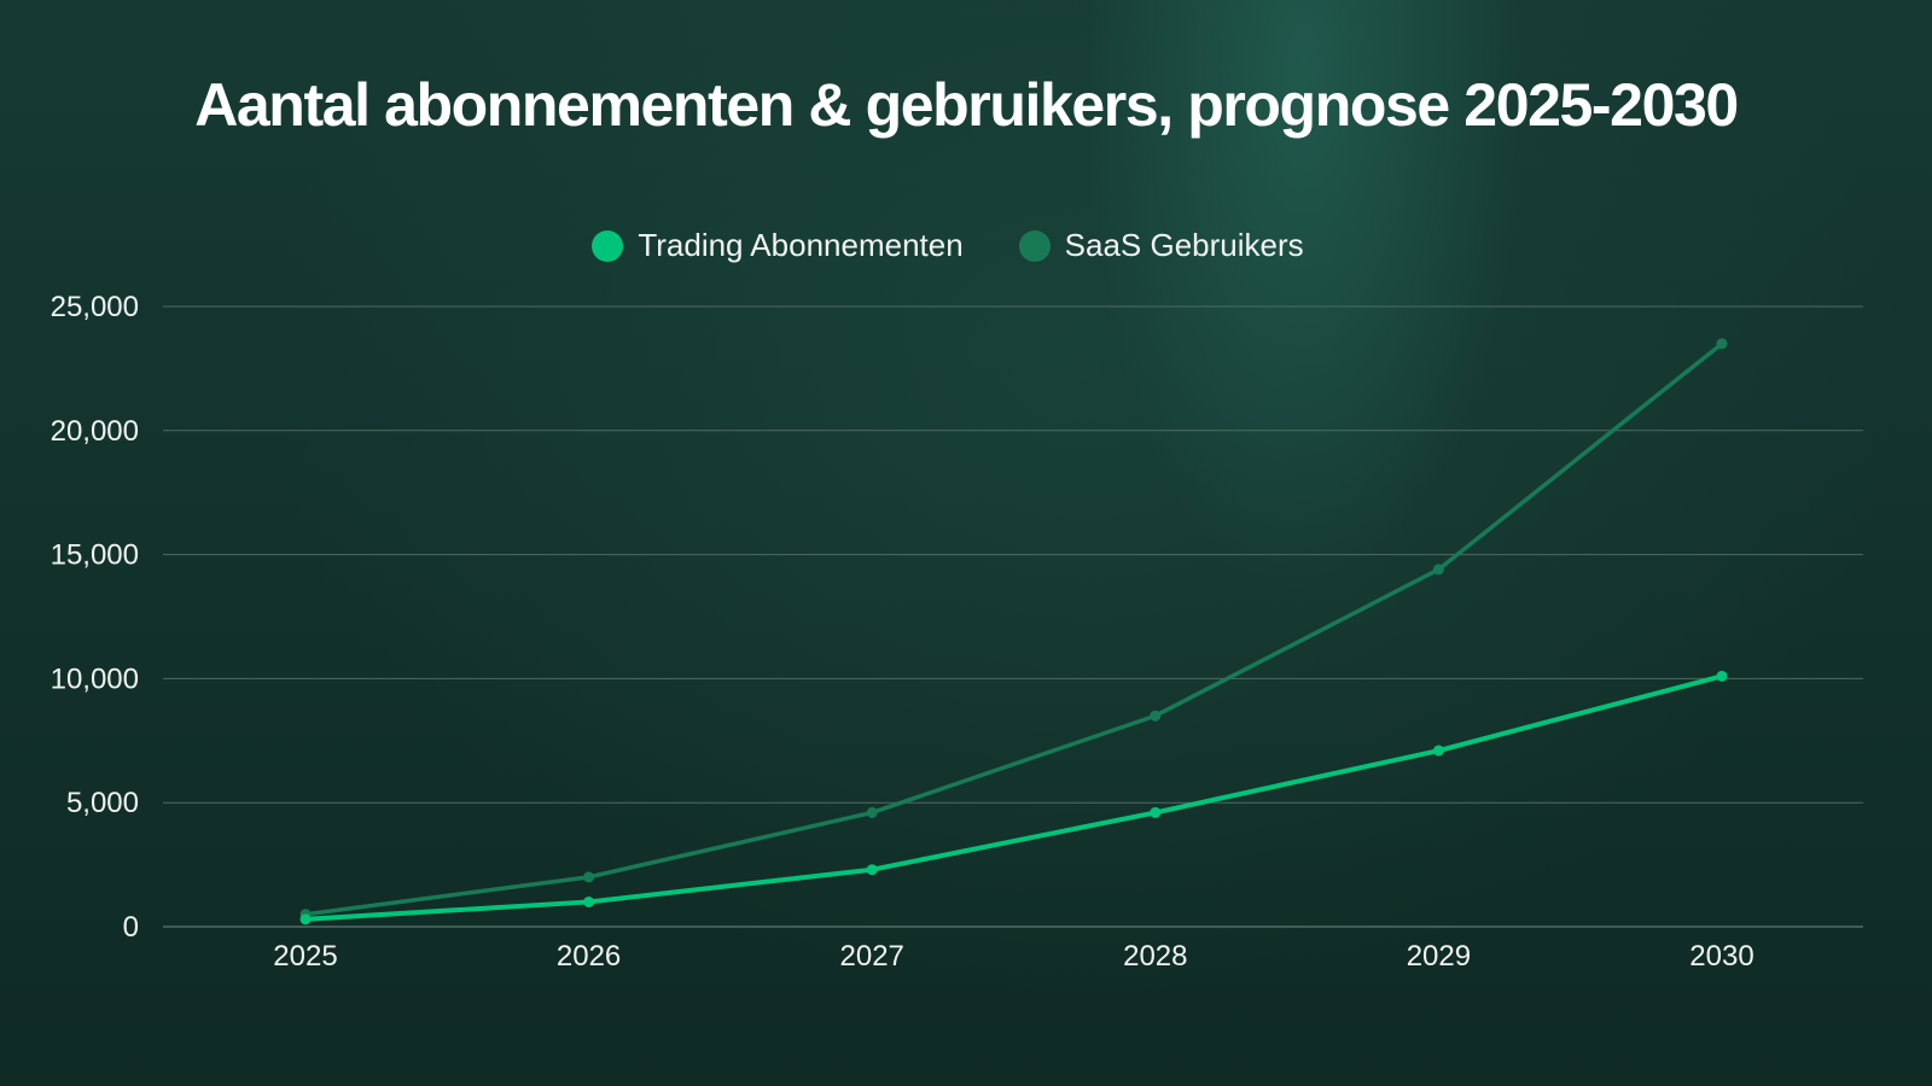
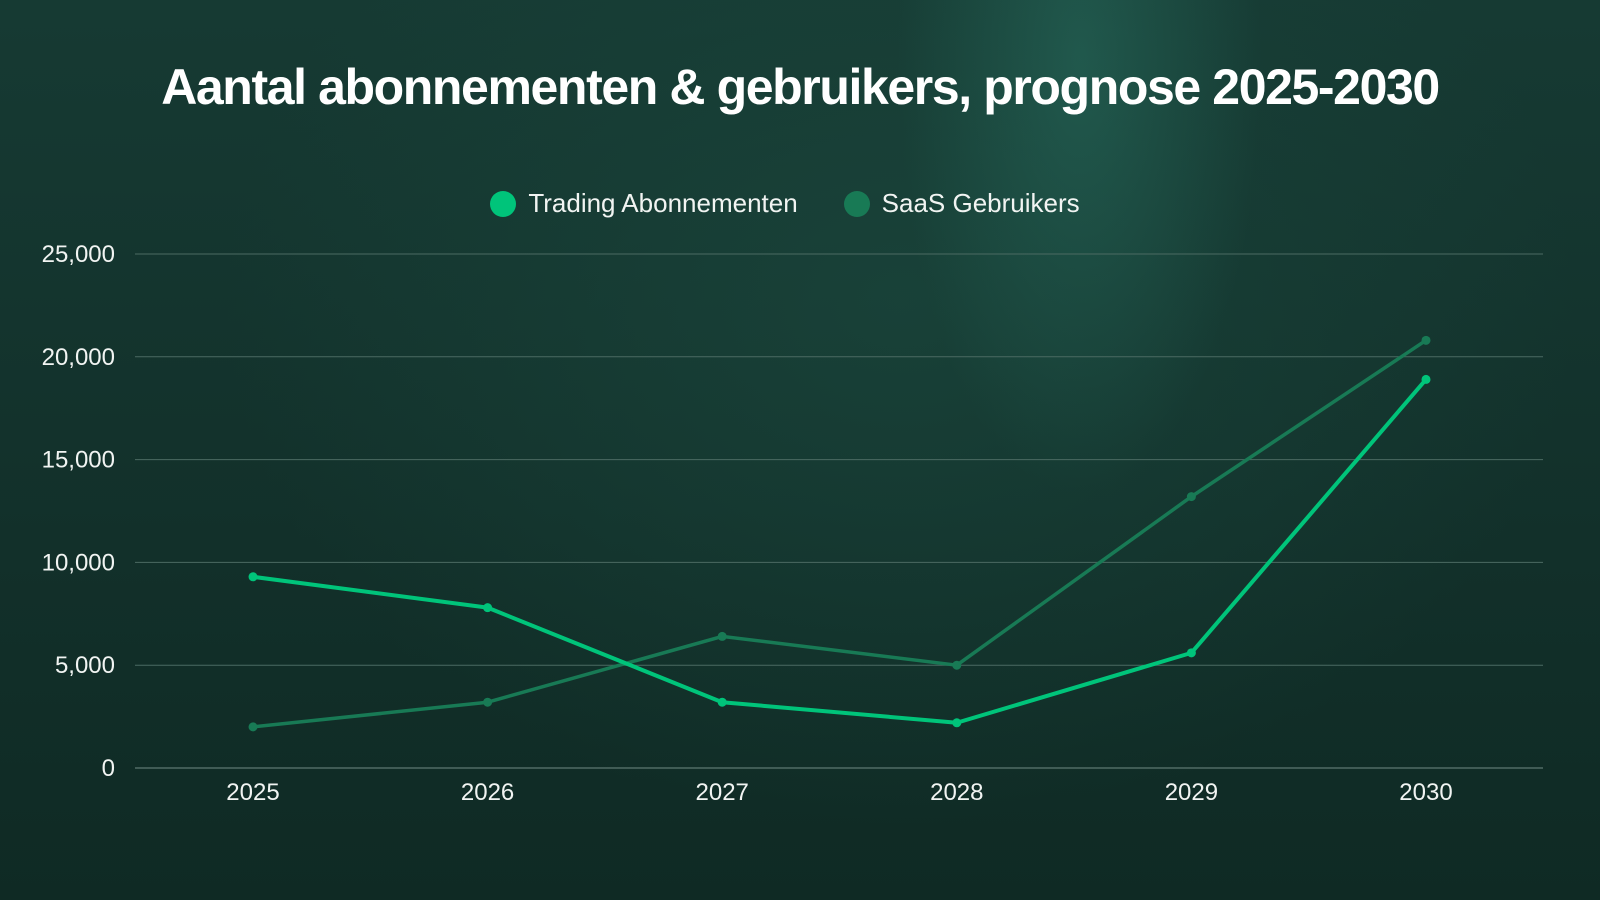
Trading Abonnementen/2025: 300 -> 9300
SaaS Gebruikers/2025: 500 -> 2000
Trading Abonnementen/2026: 1000 -> 7800
SaaS Gebruikers/2026: 2000 -> 3200
Trading Abonnementen/2027: 2300 -> 3200
SaaS Gebruikers/2027: 4600 -> 6400
Trading Abonnementen/2028: 4600 -> 2200
SaaS Gebruikers/2028: 8500 -> 5000
Trading Abonnementen/2029: 7100 -> 5600
SaaS Gebruikers/2029: 14400 -> 13200
Trading Abonnementen/2030: 10100 -> 18900
SaaS Gebruikers/2030: 23500 -> 20800
